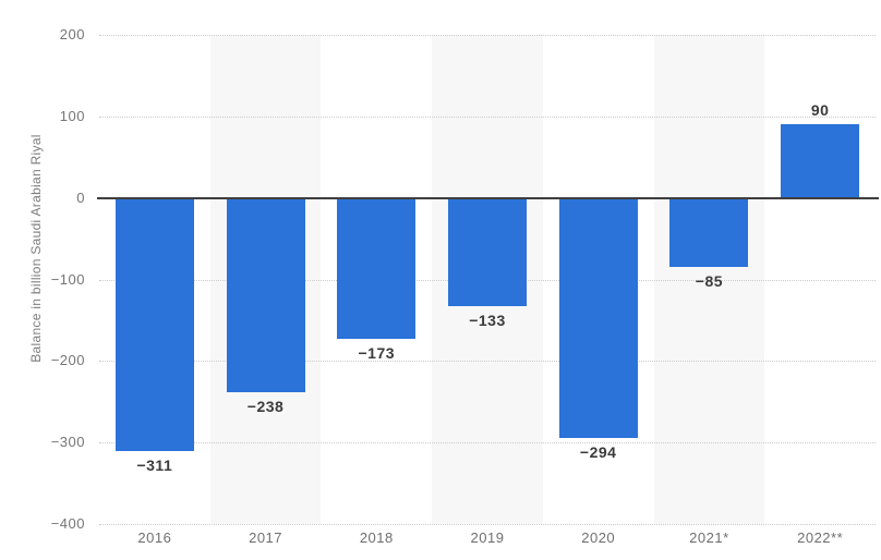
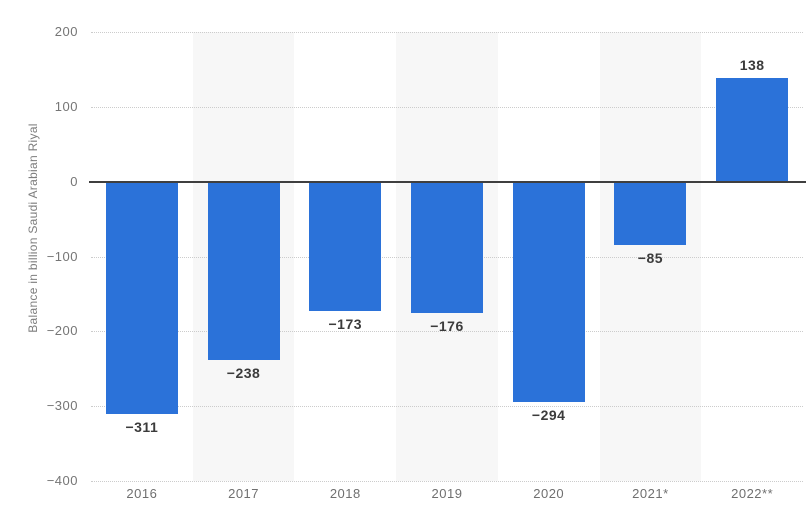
2019: −133 -> −176
2022**: 90 -> 138
